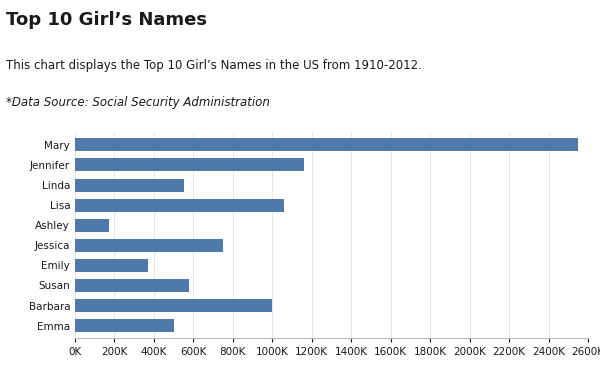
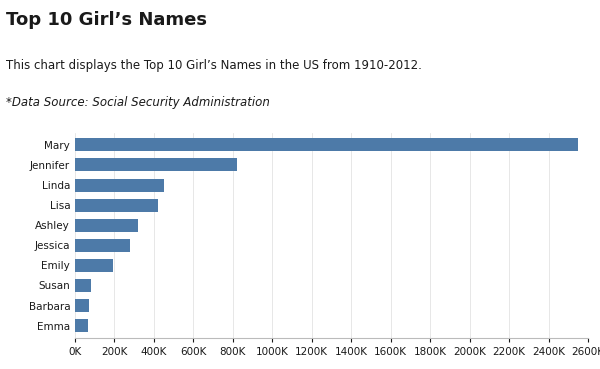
Jennifer: 1160K -> 820K
Linda: 550K -> 450K
Lisa: 1060K -> 420K
Ashley: 170K -> 320K
Jessica: 750K -> 280K
Emily: 370K -> 200K
Susan: 580K -> 80K
Barbara: 1000K -> 70K
Emma: 500K -> 60K
